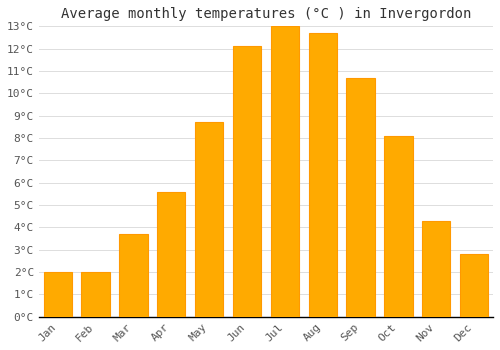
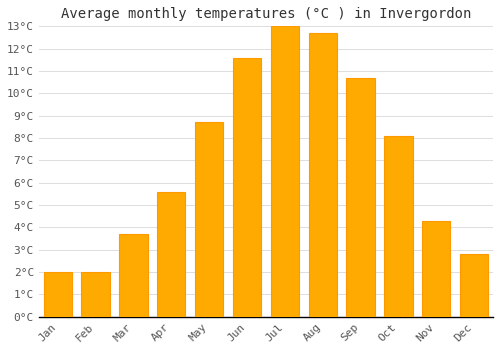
Jun: 12.1°C -> 11.6°C
